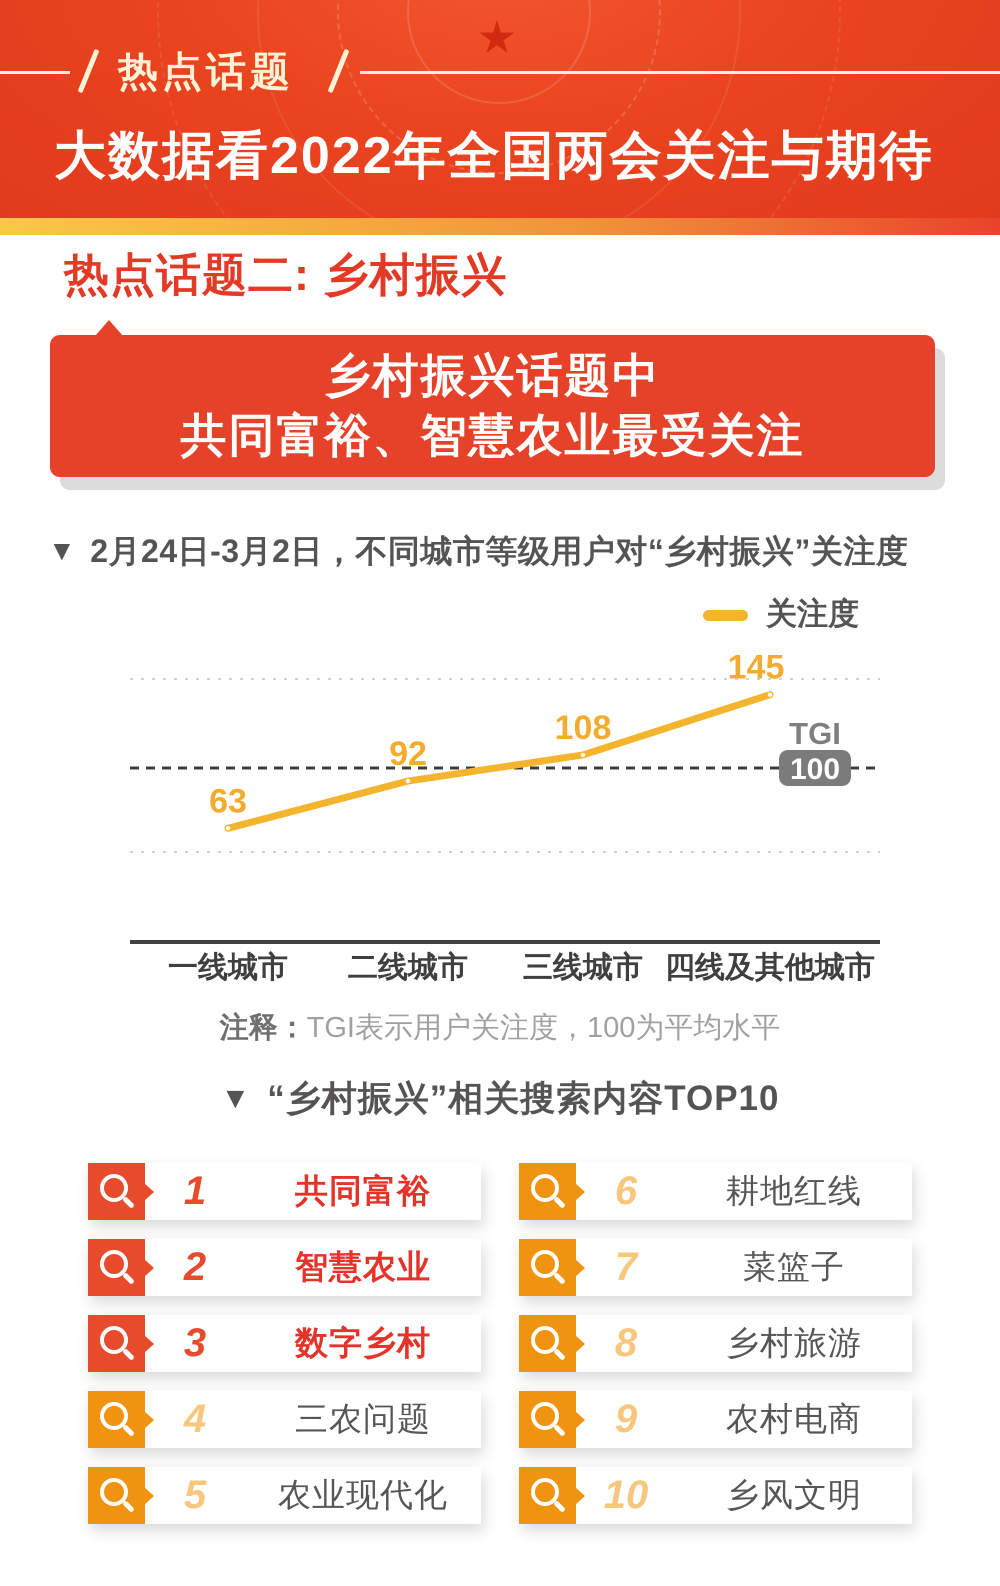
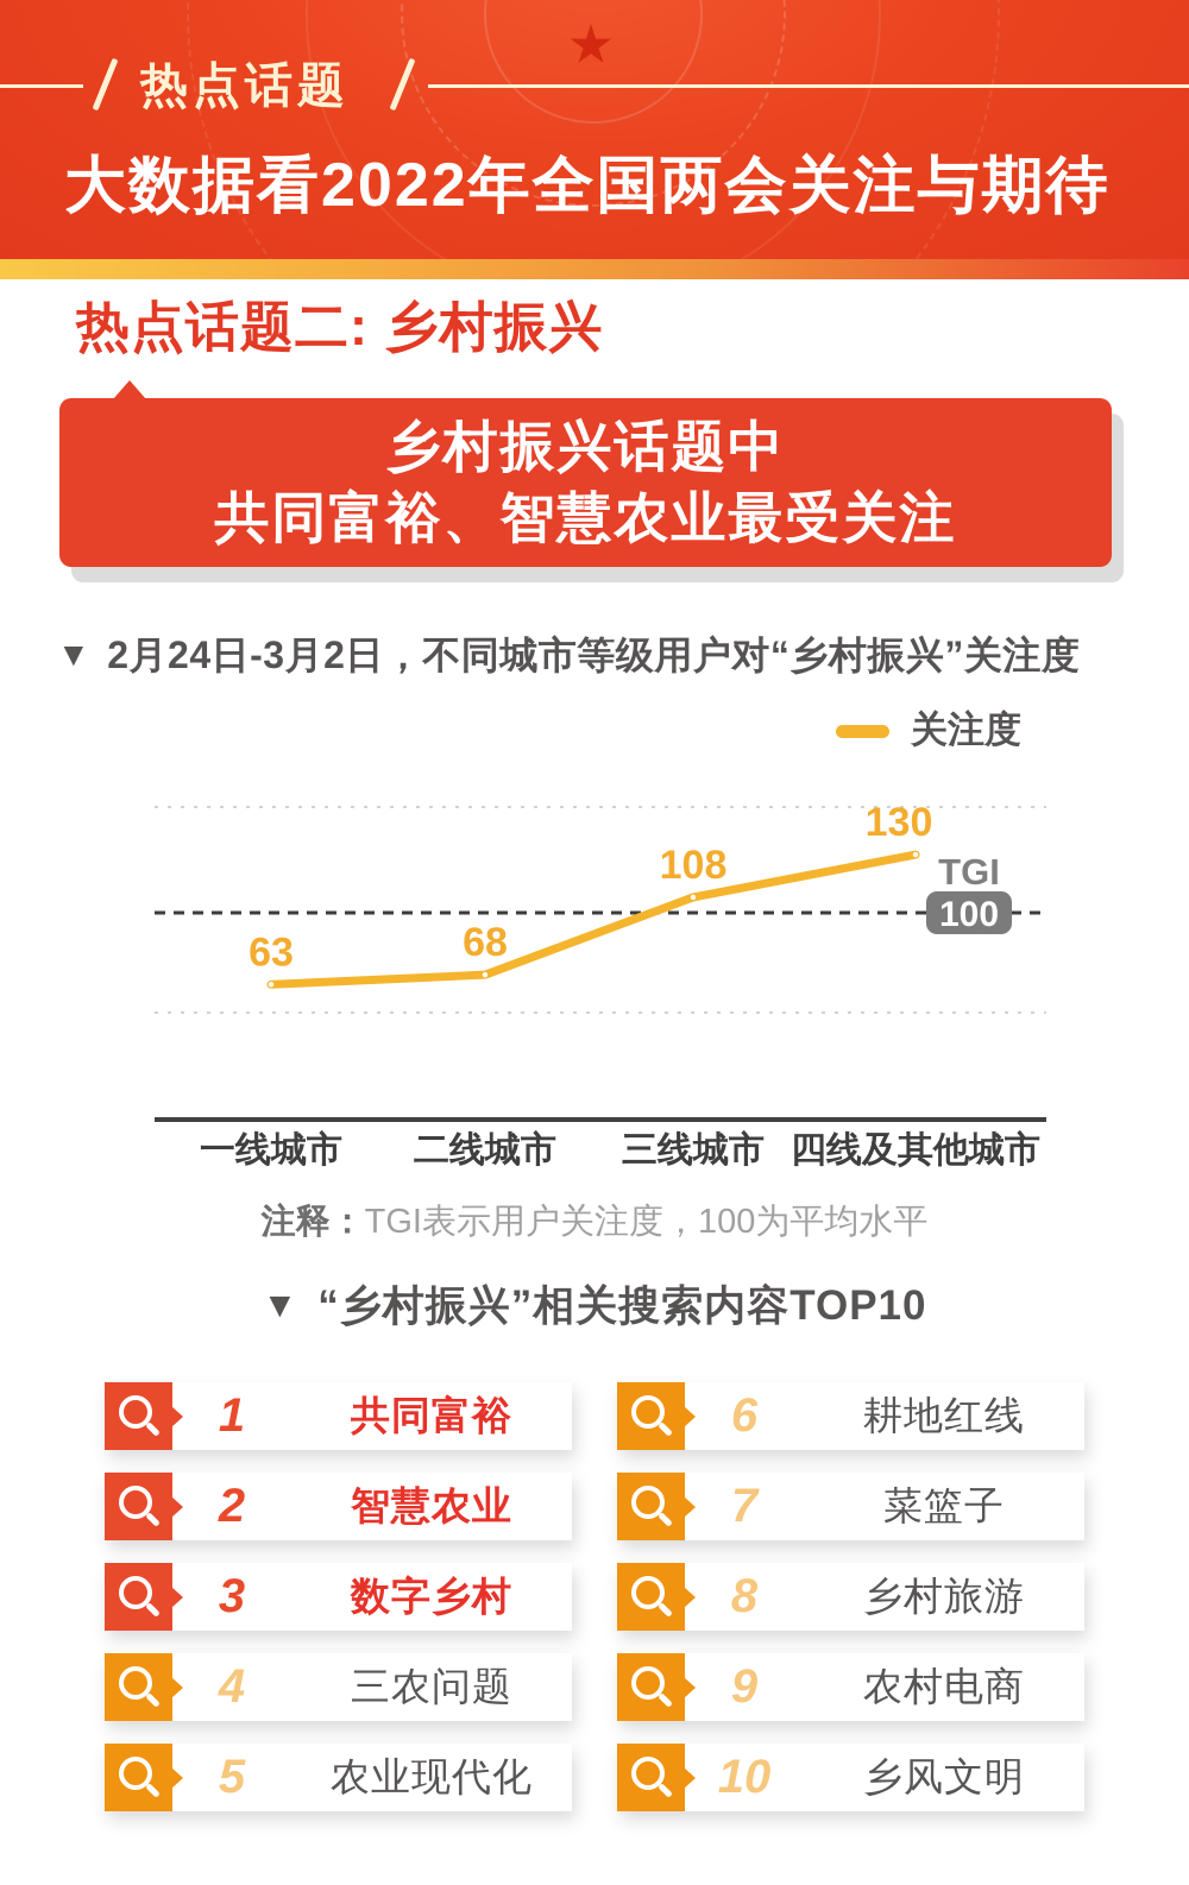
2月24日-3月2日，不同城市等级用户对“乡村振兴”关注度/二线城市: 92 -> 68
2月24日-3月2日，不同城市等级用户对“乡村振兴”关注度/四线及其他城市: 145 -> 130
